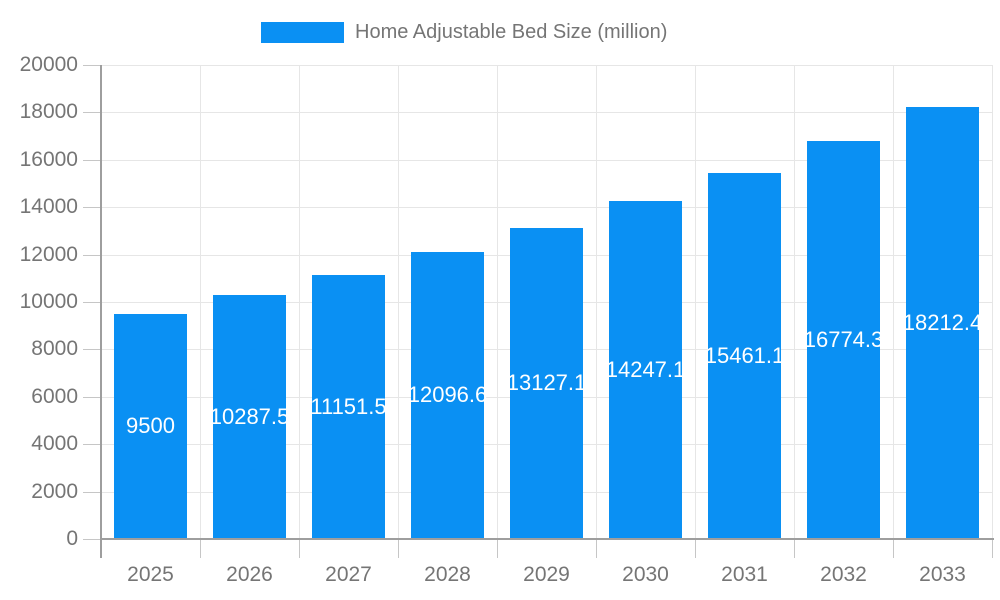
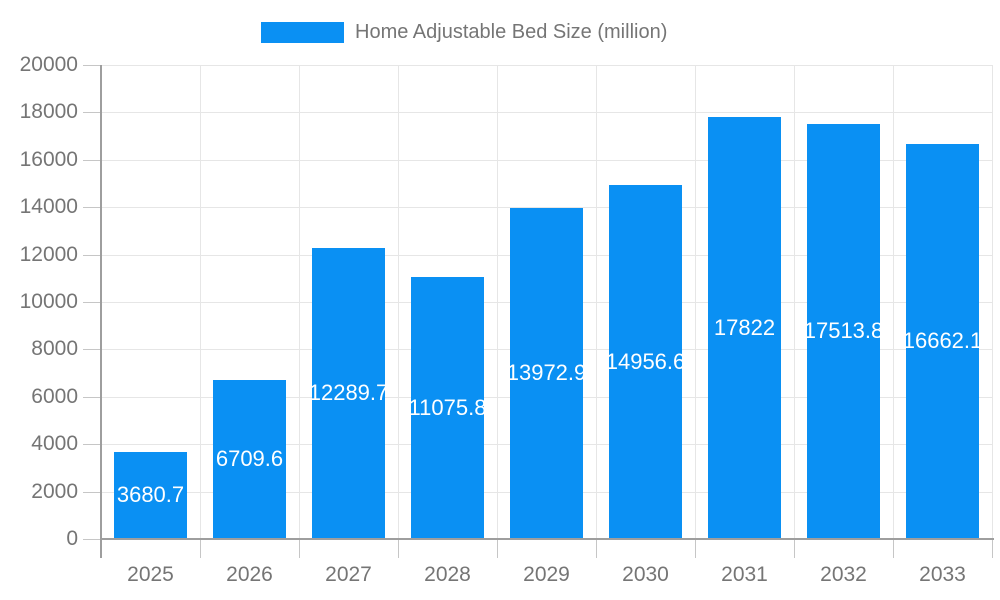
2025: 9500 -> 3680.7
2026: 10287.5 -> 6709.6
2027: 11151.5 -> 12289.7
2028: 12096.6 -> 11075.8
2029: 13127.1 -> 13972.9
2030: 14247.1 -> 14956.6
2031: 15461.1 -> 17822
2032: 16774.3 -> 17513.8
2033: 18212.4 -> 16662.1
